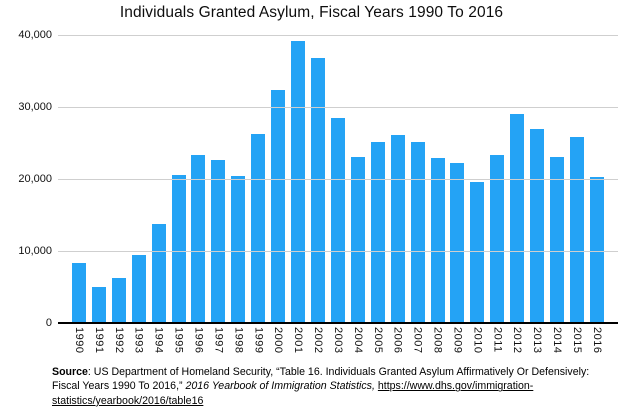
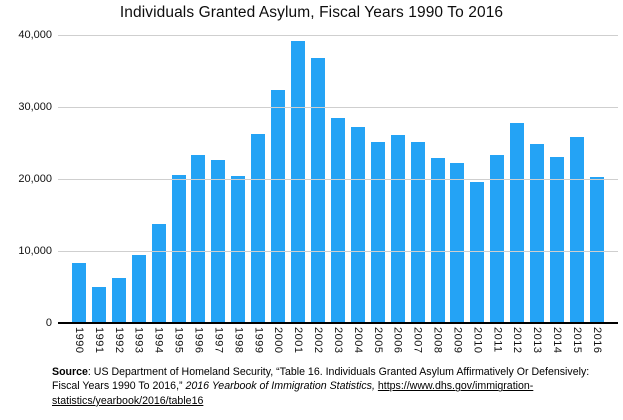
2004: 23000 -> 27000
2012: 29000 -> 28000
2013: 27000 -> 25000
